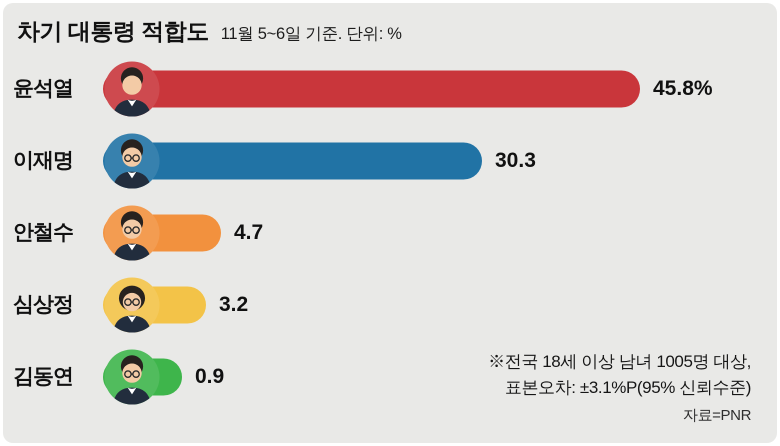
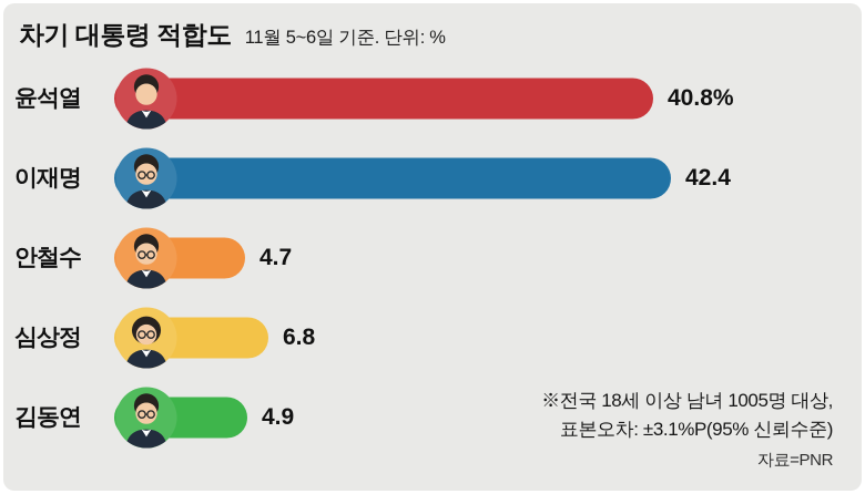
윤석열: 45.8% -> 40.8%
이재명: 30.3 -> 42.4
심상정: 3.2 -> 6.8
김동연: 0.9 -> 4.9
